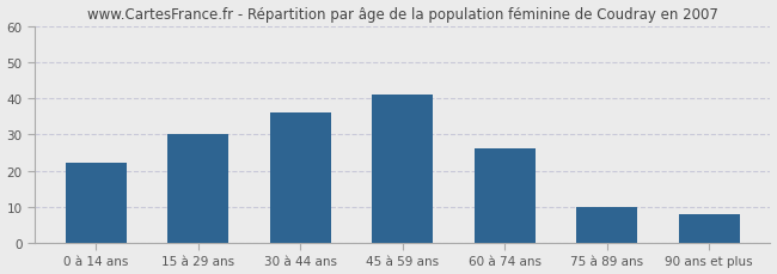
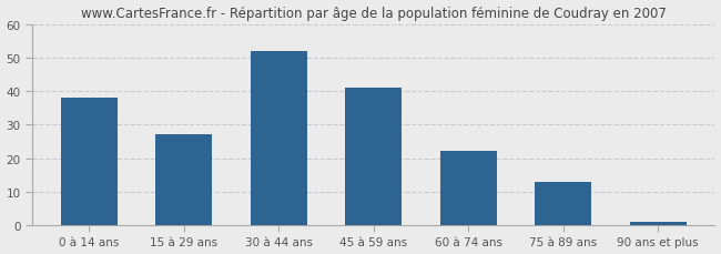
0 à 14 ans: 22 -> 38
15 à 29 ans: 30 -> 27
30 à 44 ans: 36 -> 52
60 à 74 ans: 26 -> 22
75 à 89 ans: 10 -> 13
90 ans et plus: 8 -> 1
